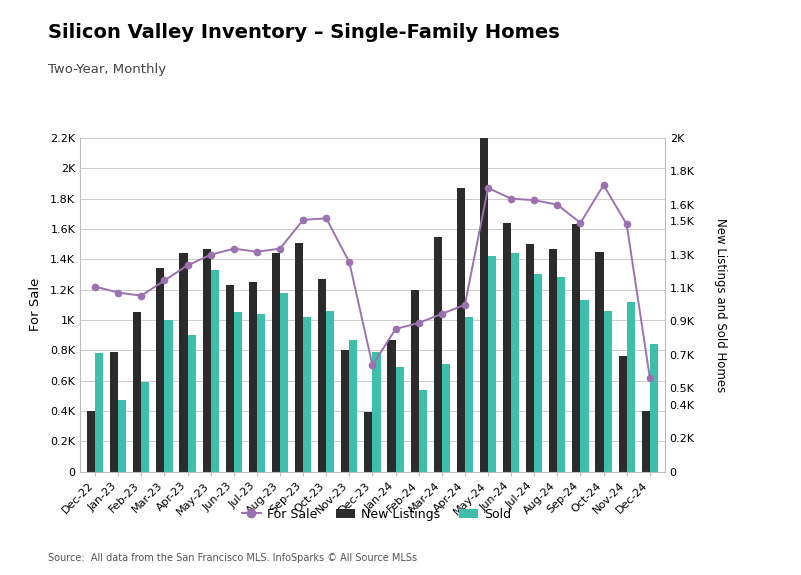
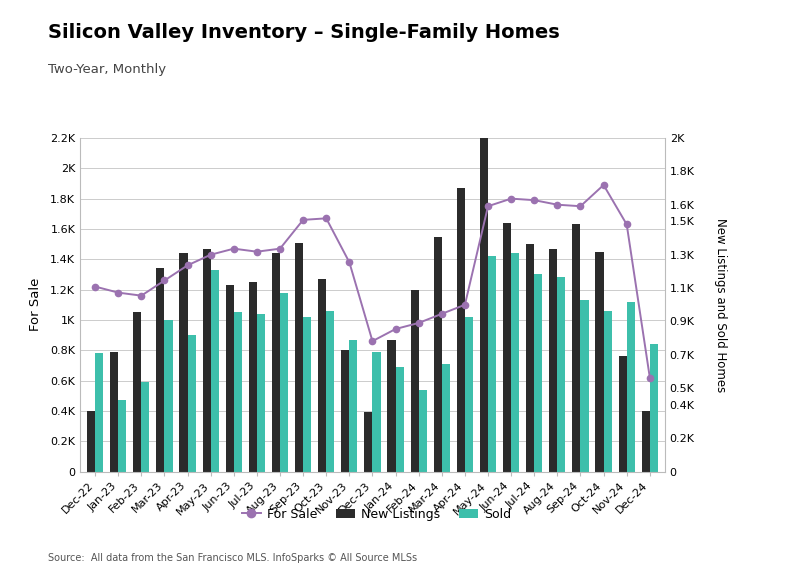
For Sale/Dec-23: 0.70K -> 0.86K
For Sale/May-24: 1.87K -> 1.75K
For Sale/Sep-24: 1.64K -> 1.75K
